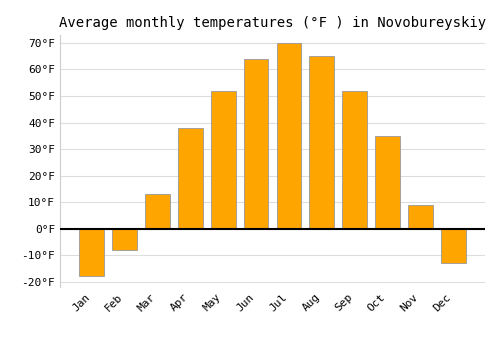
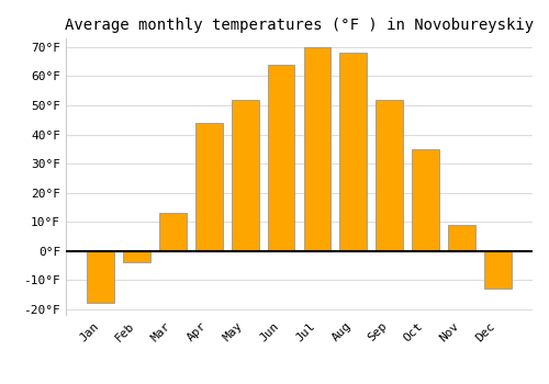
Feb: -8°F -> -4°F
Apr: 38°F -> 44°F
Aug: 65°F -> 68°F
